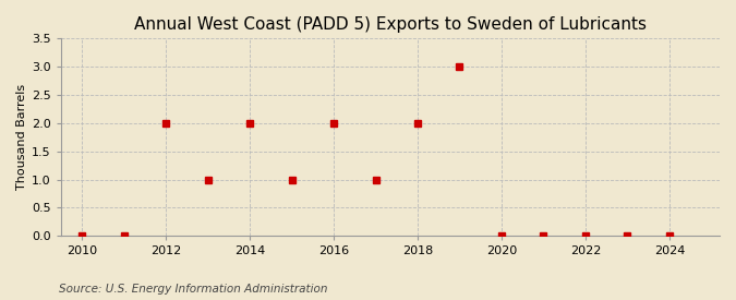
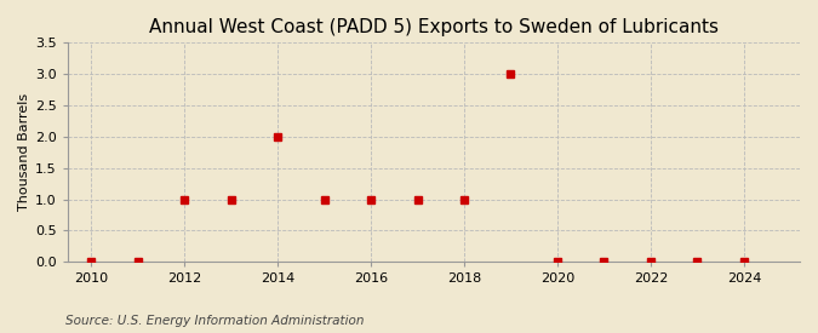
2012: 2 -> 1
2016: 2 -> 1
2018: 2 -> 1
